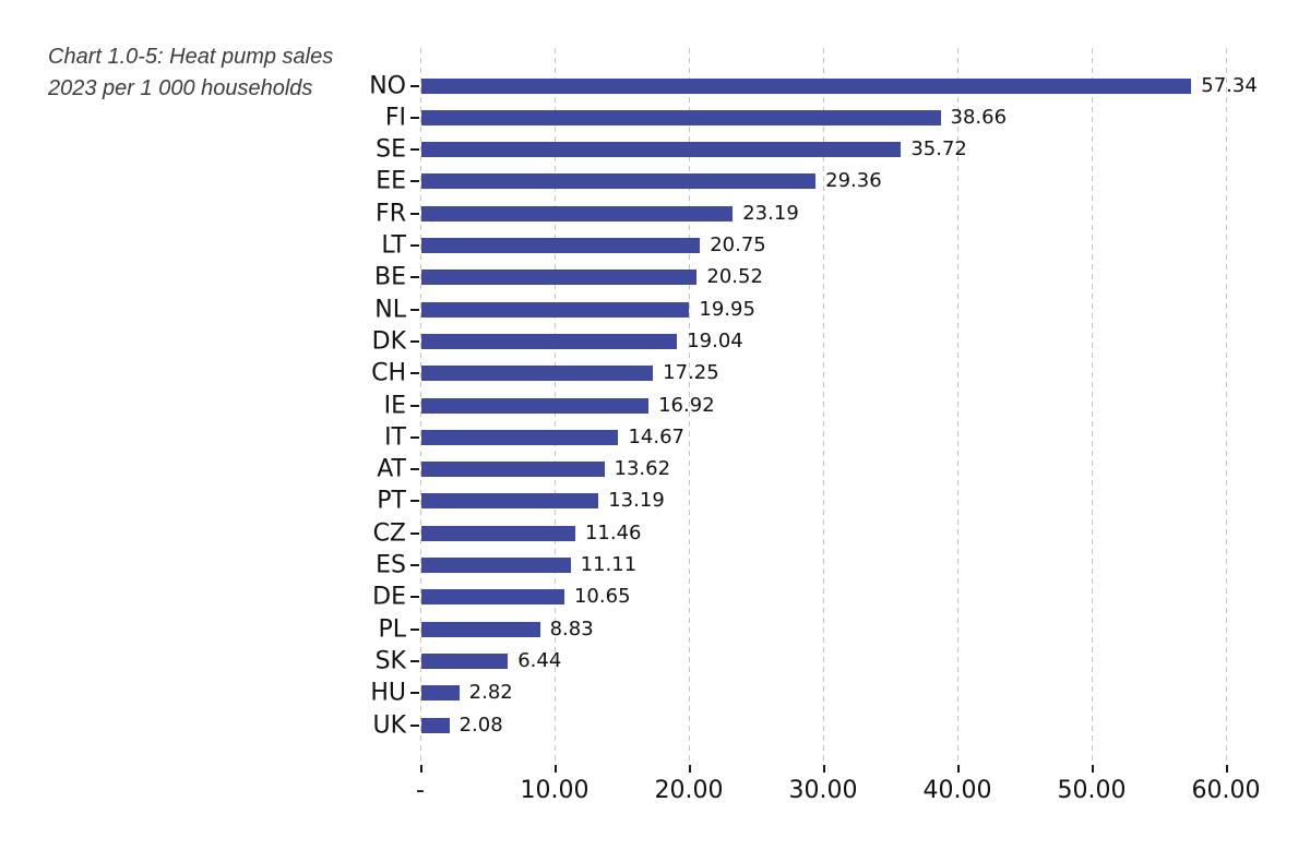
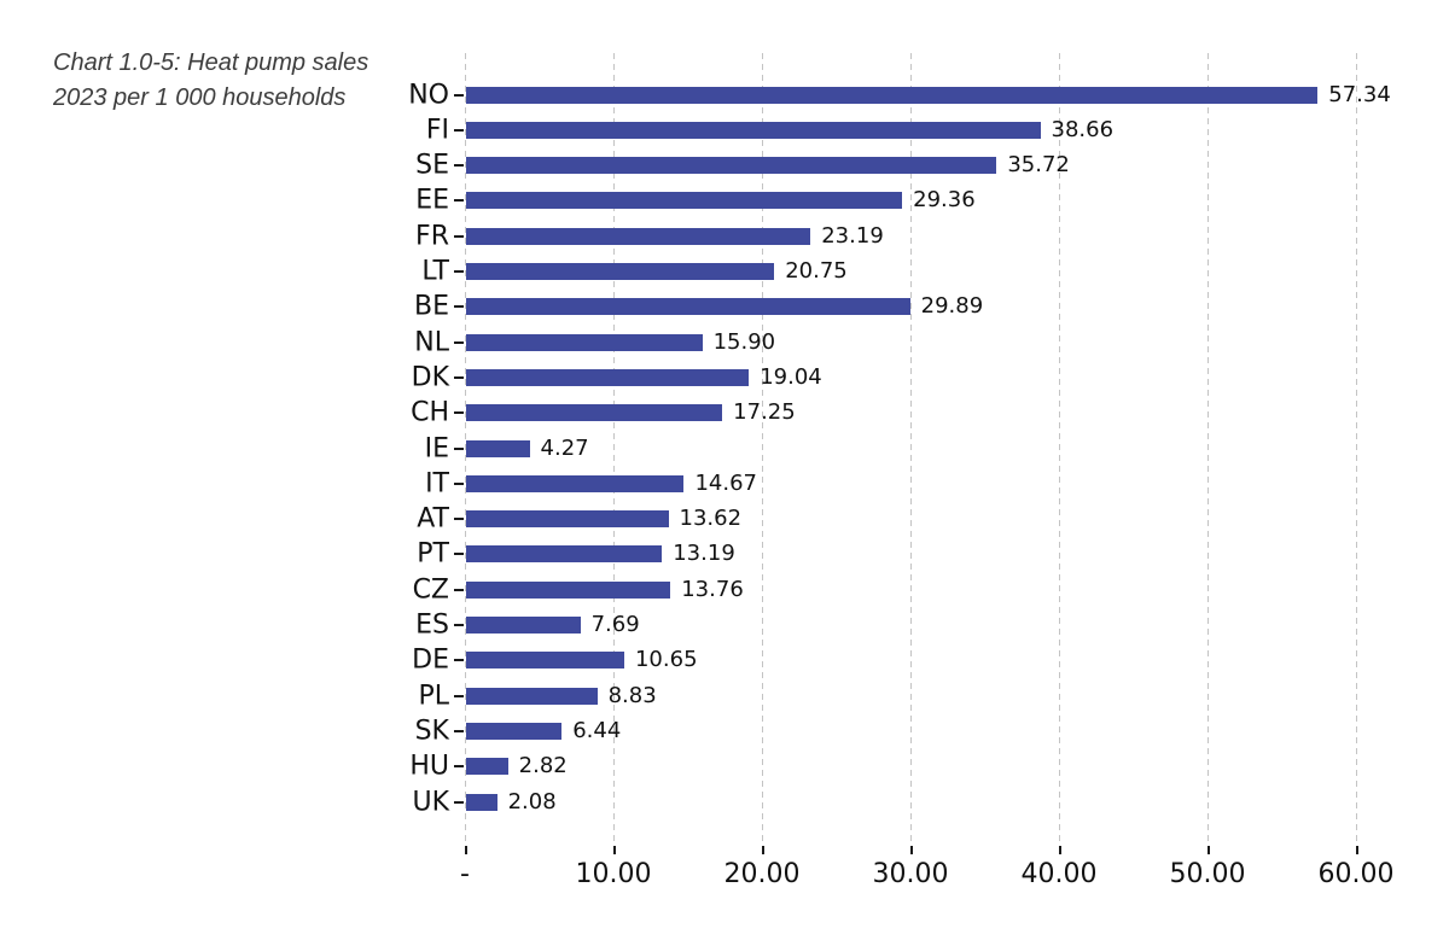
BE: 20.52 -> 29.89
NL: 19.95 -> 15.90
IE: 16.92 -> 4.27
CZ: 11.46 -> 13.76
ES: 11.11 -> 7.69
